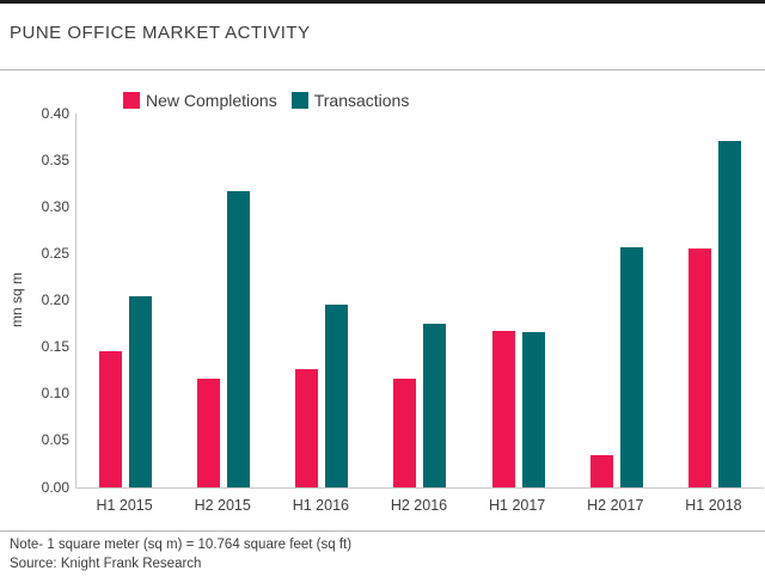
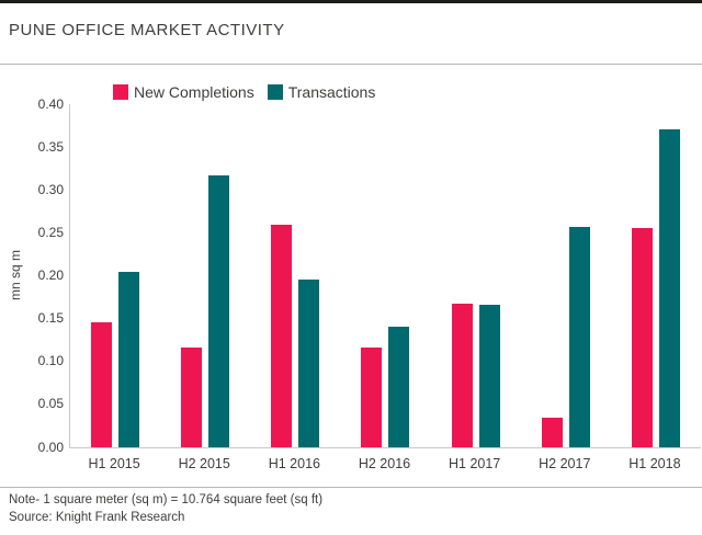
New Completions/H1 2016: 0.13 -> 0.26
Transactions/H2 2016: 0.17 -> 0.14
